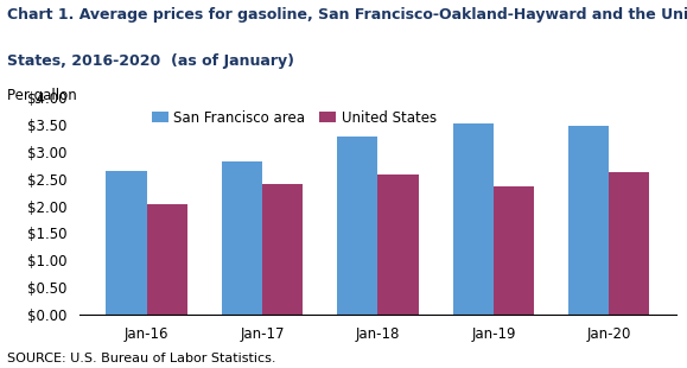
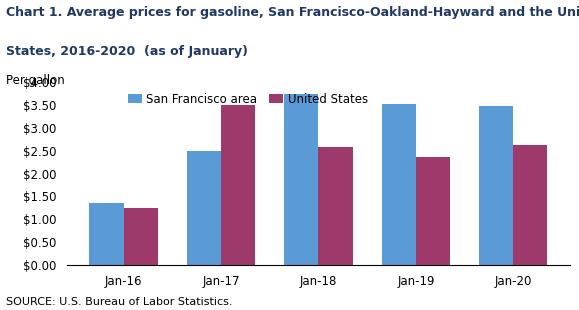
San Francisco area/Jan-16: $2.65 -> $1.35
United States/Jan-16: $2.03 -> $1.25
San Francisco area/Jan-17: $2.83 -> $2.50
United States/Jan-17: $2.40 -> $3.50
San Francisco area/Jan-18: $3.29 -> $3.75
